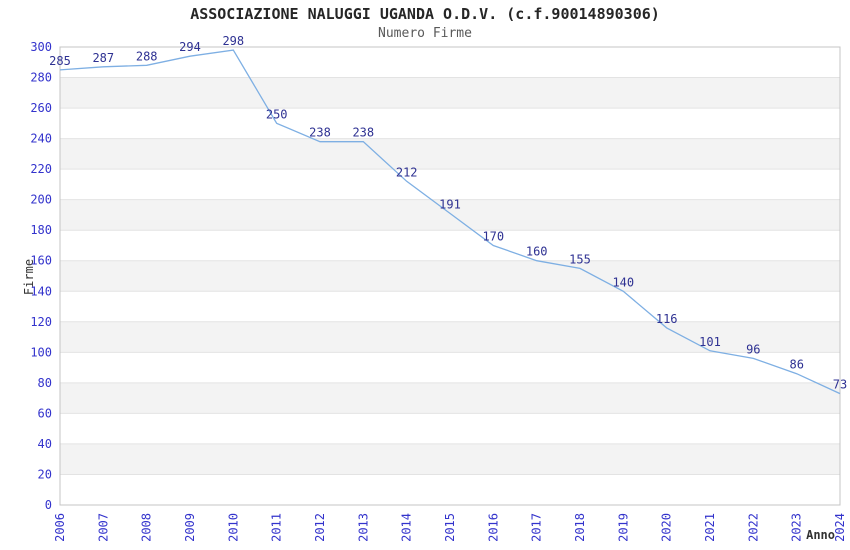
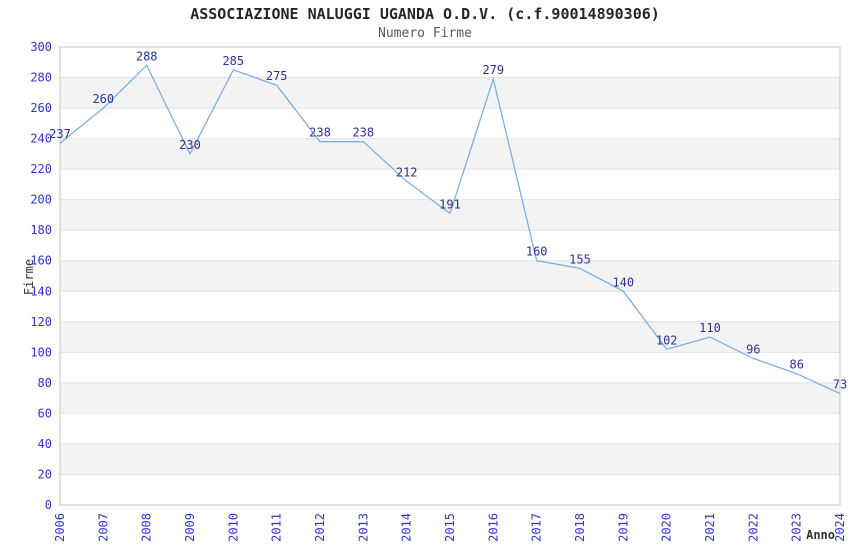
2006: 285 -> 237
2007: 287 -> 260
2009: 294 -> 230
2010: 298 -> 285
2011: 250 -> 275
2016: 170 -> 279
2020: 116 -> 102
2021: 101 -> 110
